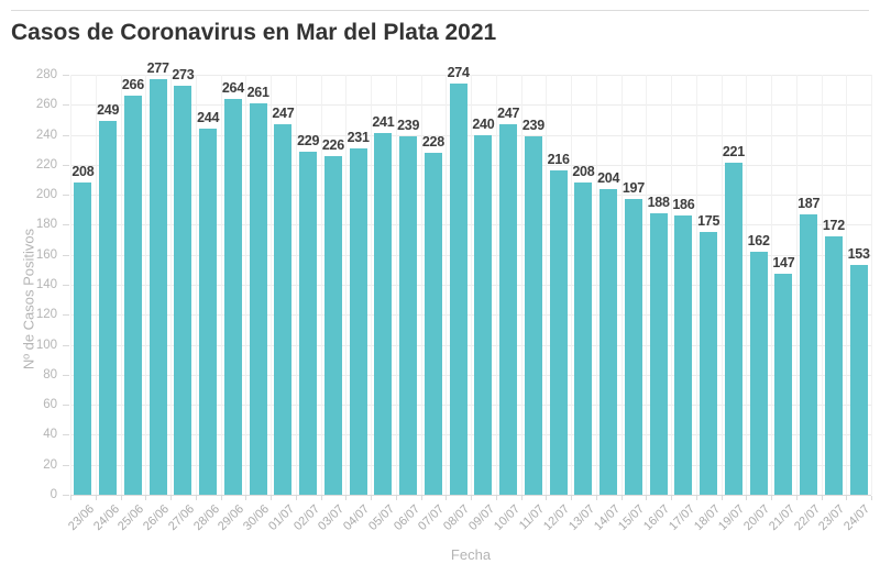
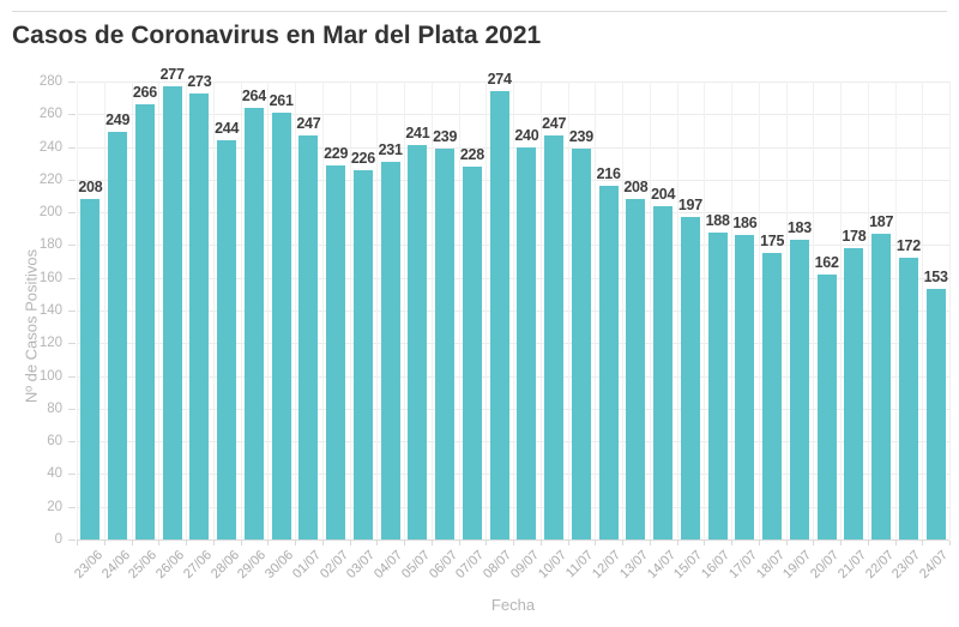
19/07: 221 -> 183
21/07: 147 -> 178
